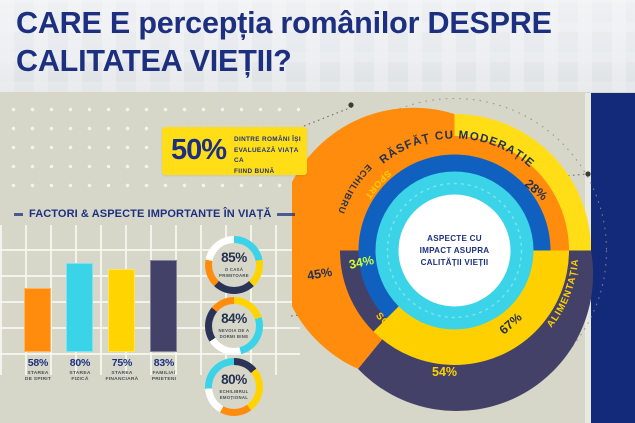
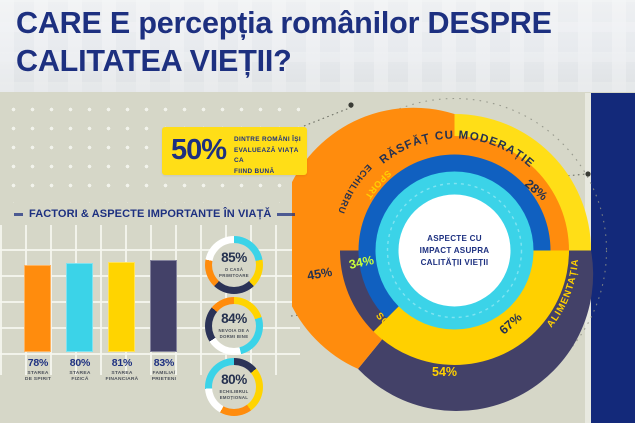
FACTORI & ASPECTE IMPORTANTE ÎN VIAȚĂ/STAREA DE SPIRIT: 58% -> 78%
FACTORI & ASPECTE IMPORTANTE ÎN VIAȚĂ/STAREA FINANCIARĂ: 75% -> 81%
